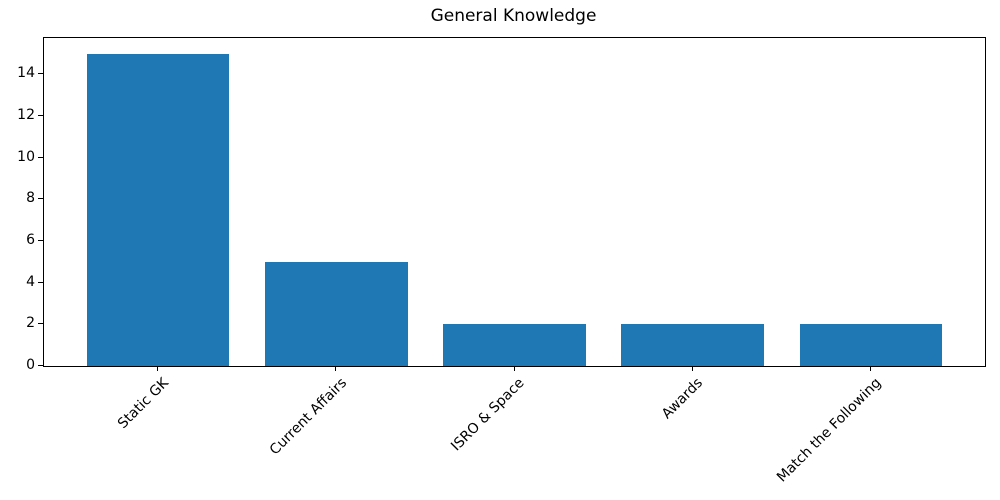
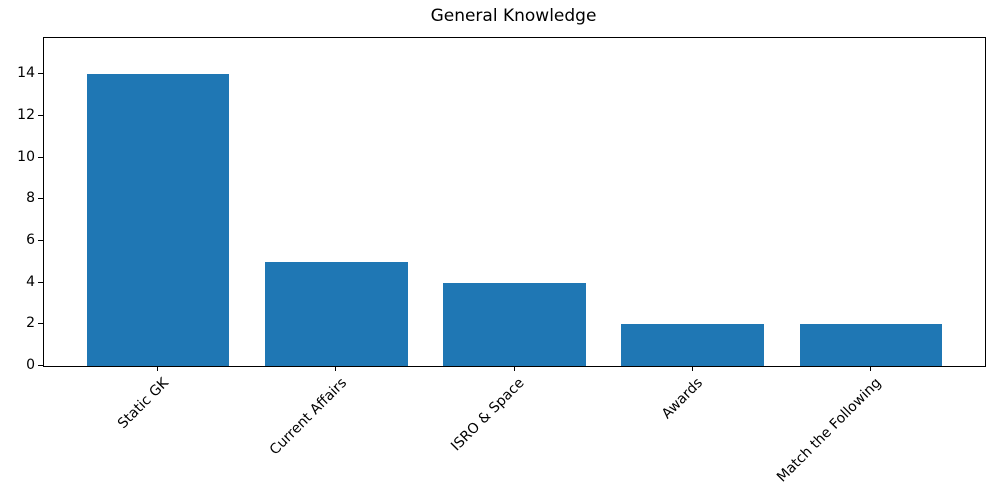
Static GK: 15 -> 14
ISRO & Space: 2 -> 4
